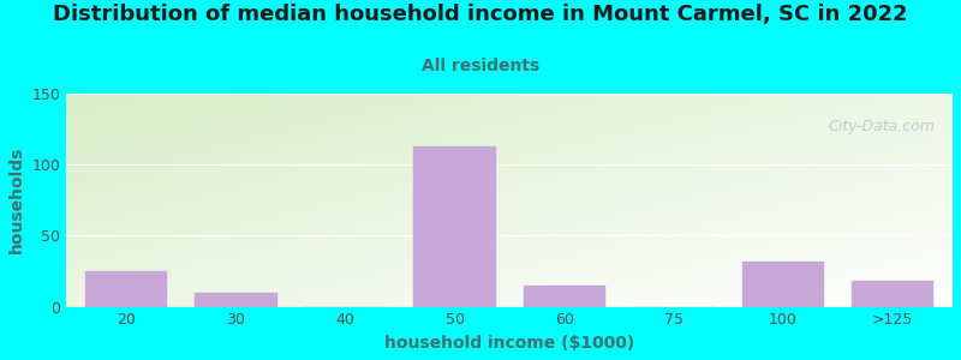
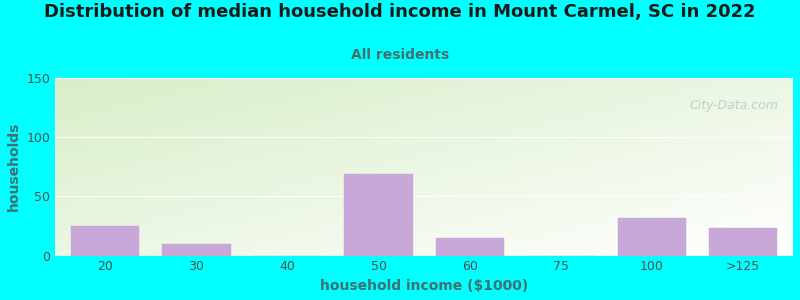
50: 113 -> 69
>125: 18 -> 23
